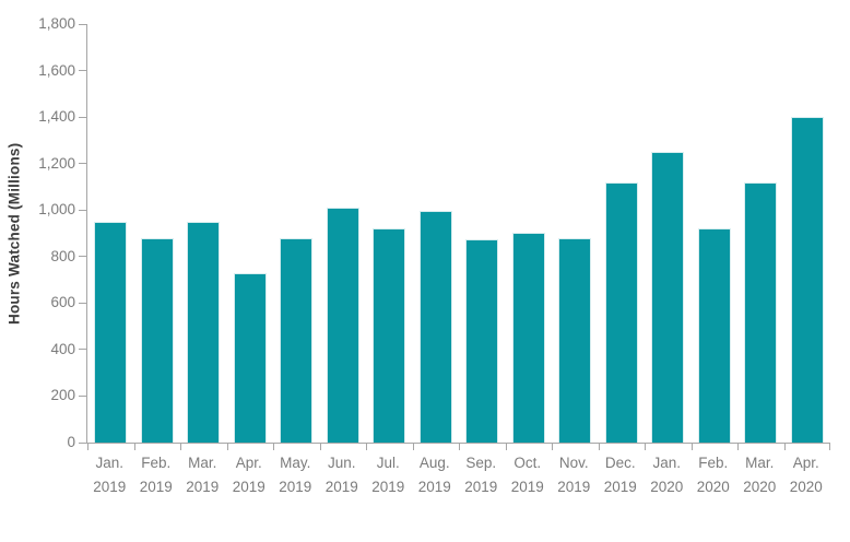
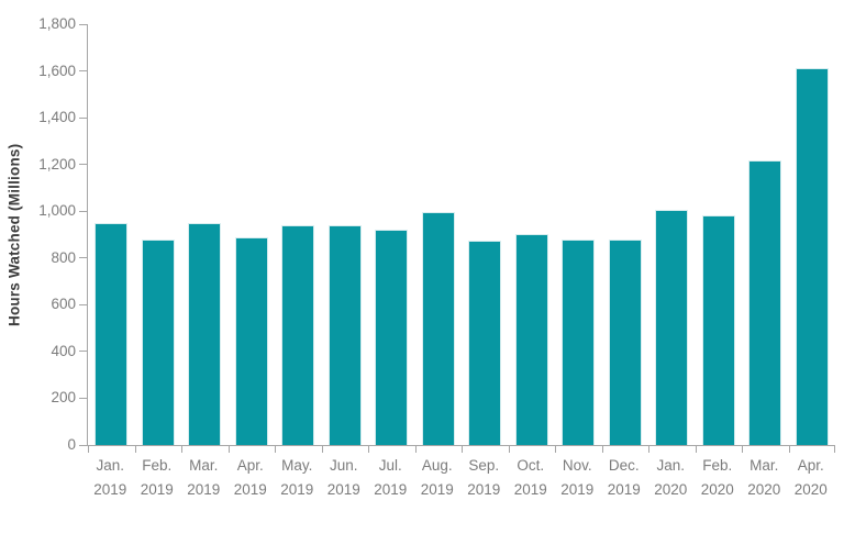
Apr. 2019: 730 -> 890
May. 2019: 880 -> 940
Jun. 2019: 1010 -> 940
Dec. 2019: 1120 -> 880
Jan. 2020: 1250 -> 1010
Feb. 2020: 920 -> 980
Mar. 2020: 1120 -> 1220
Apr. 2020: 1400 -> 1610
